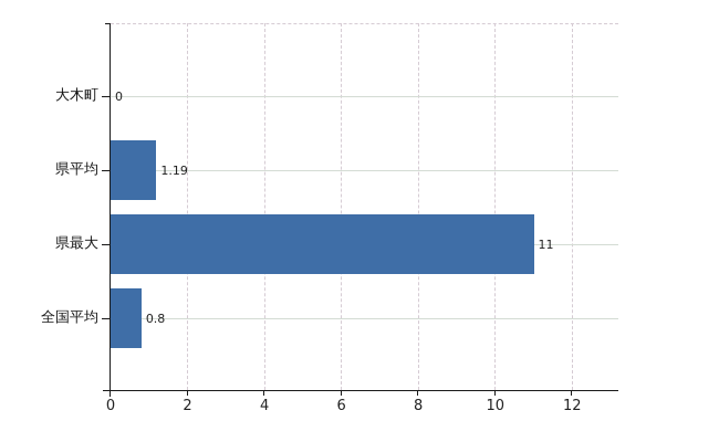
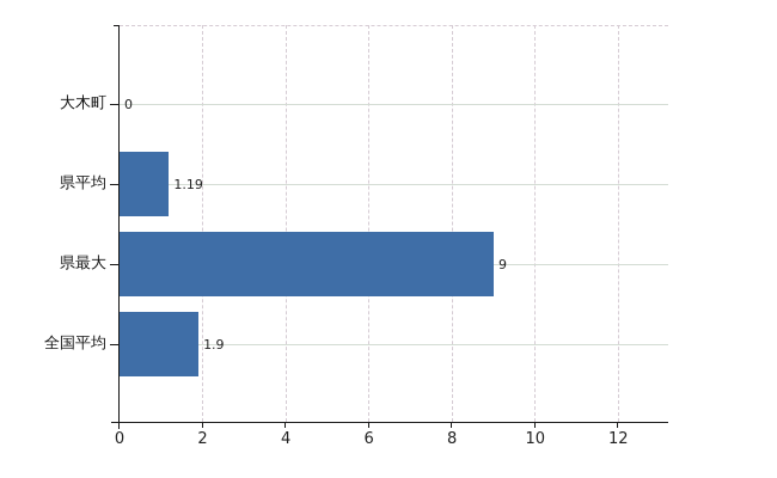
県最大: 11 -> 9
全国平均: 0.8 -> 1.9
